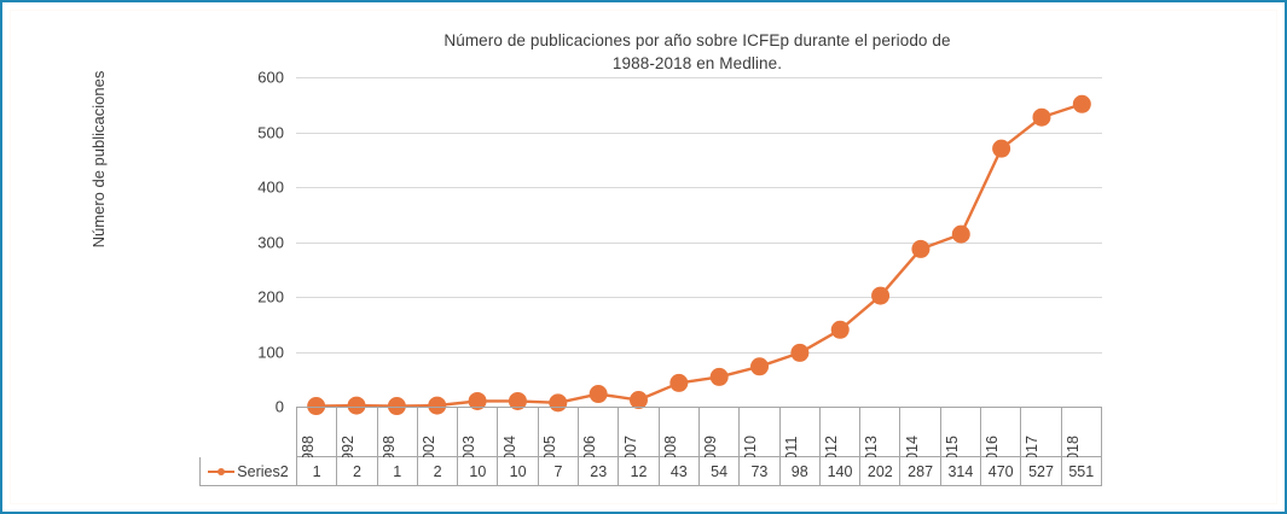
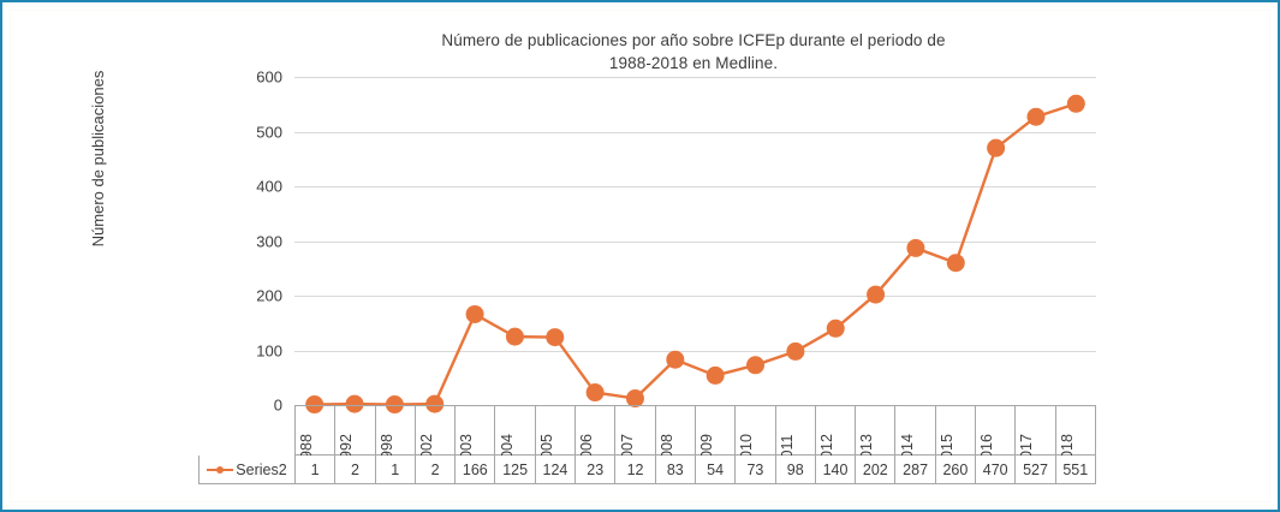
2003: 10 -> 166
2004: 10 -> 125
2005: 7 -> 124
2008: 43 -> 83
2015: 314 -> 260
